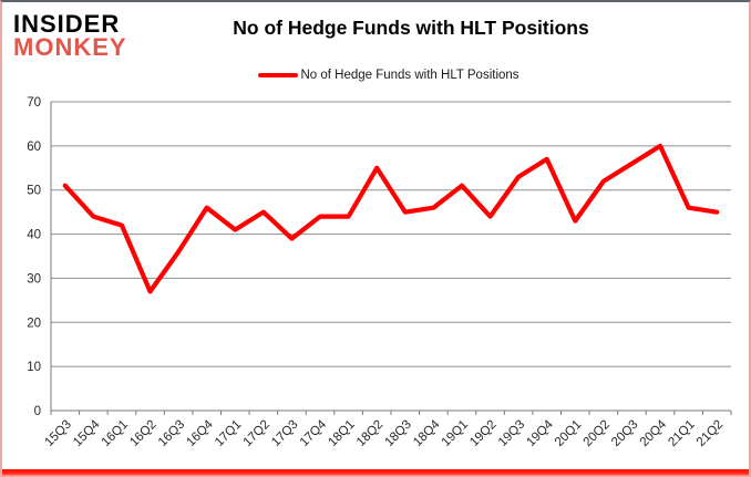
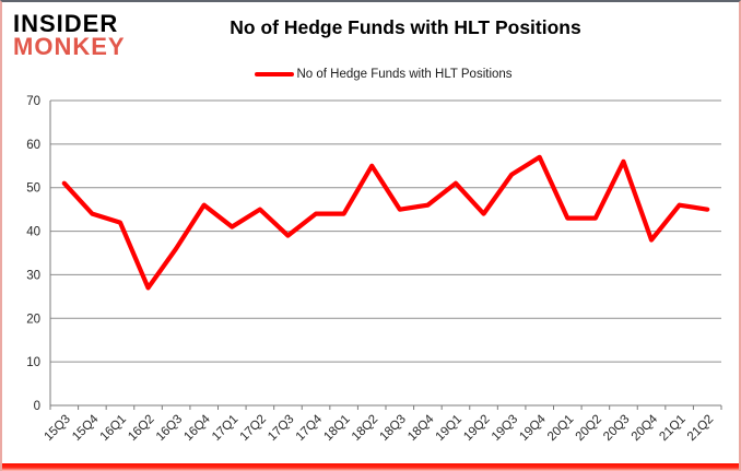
20Q2: 52 -> 43
20Q4: 60 -> 38
